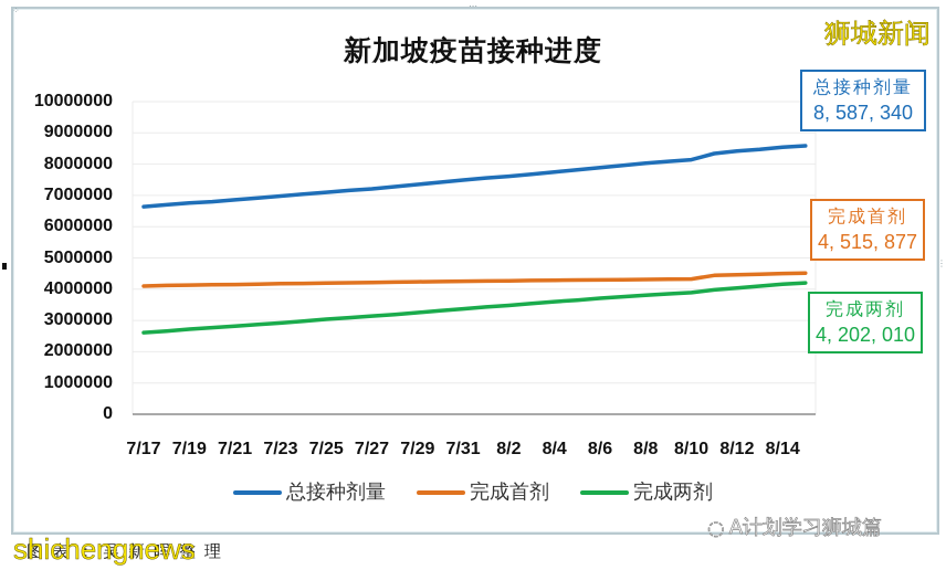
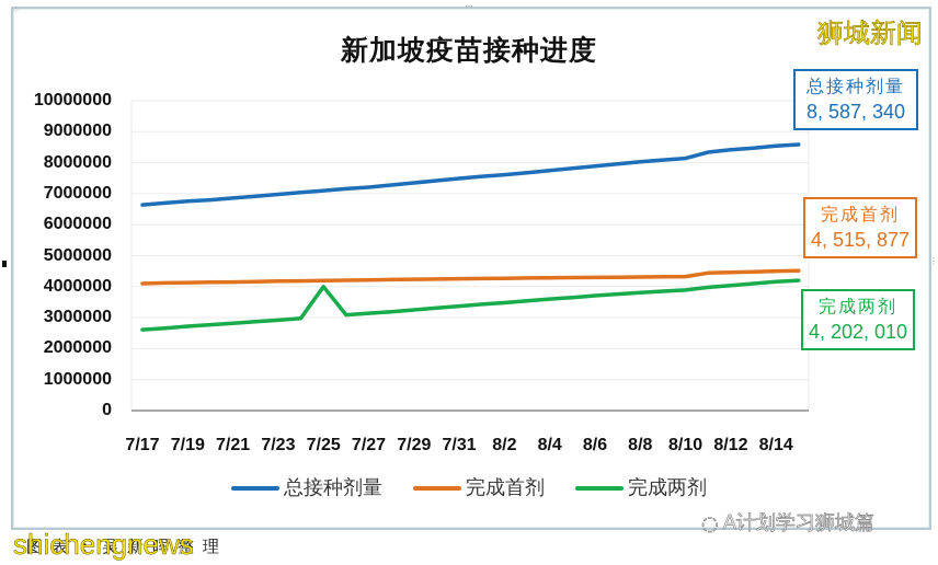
完成两剂/7/25: 3000000 -> 4000000
